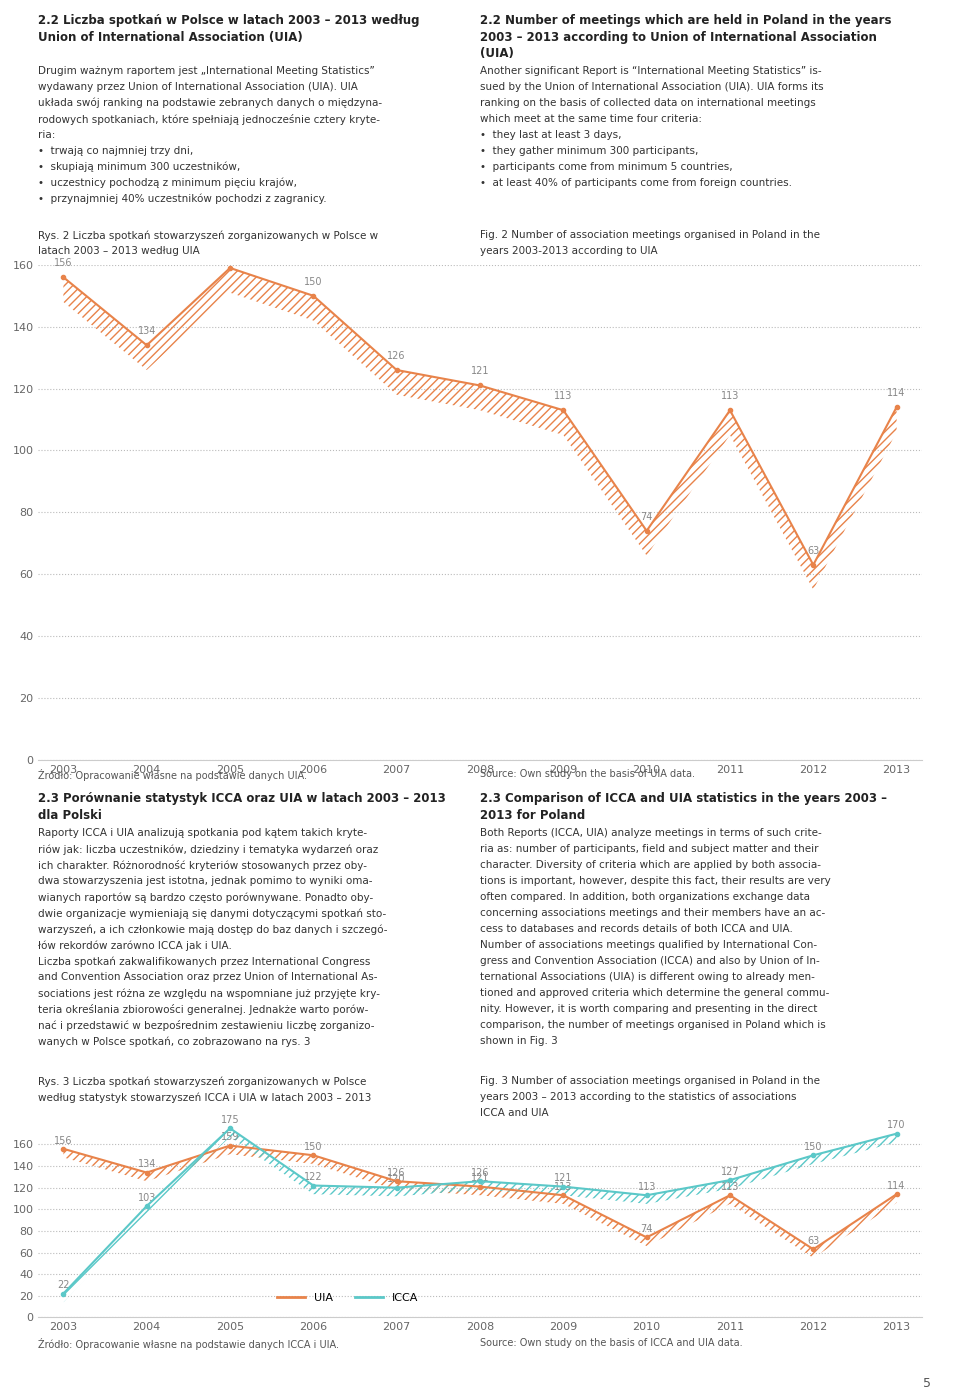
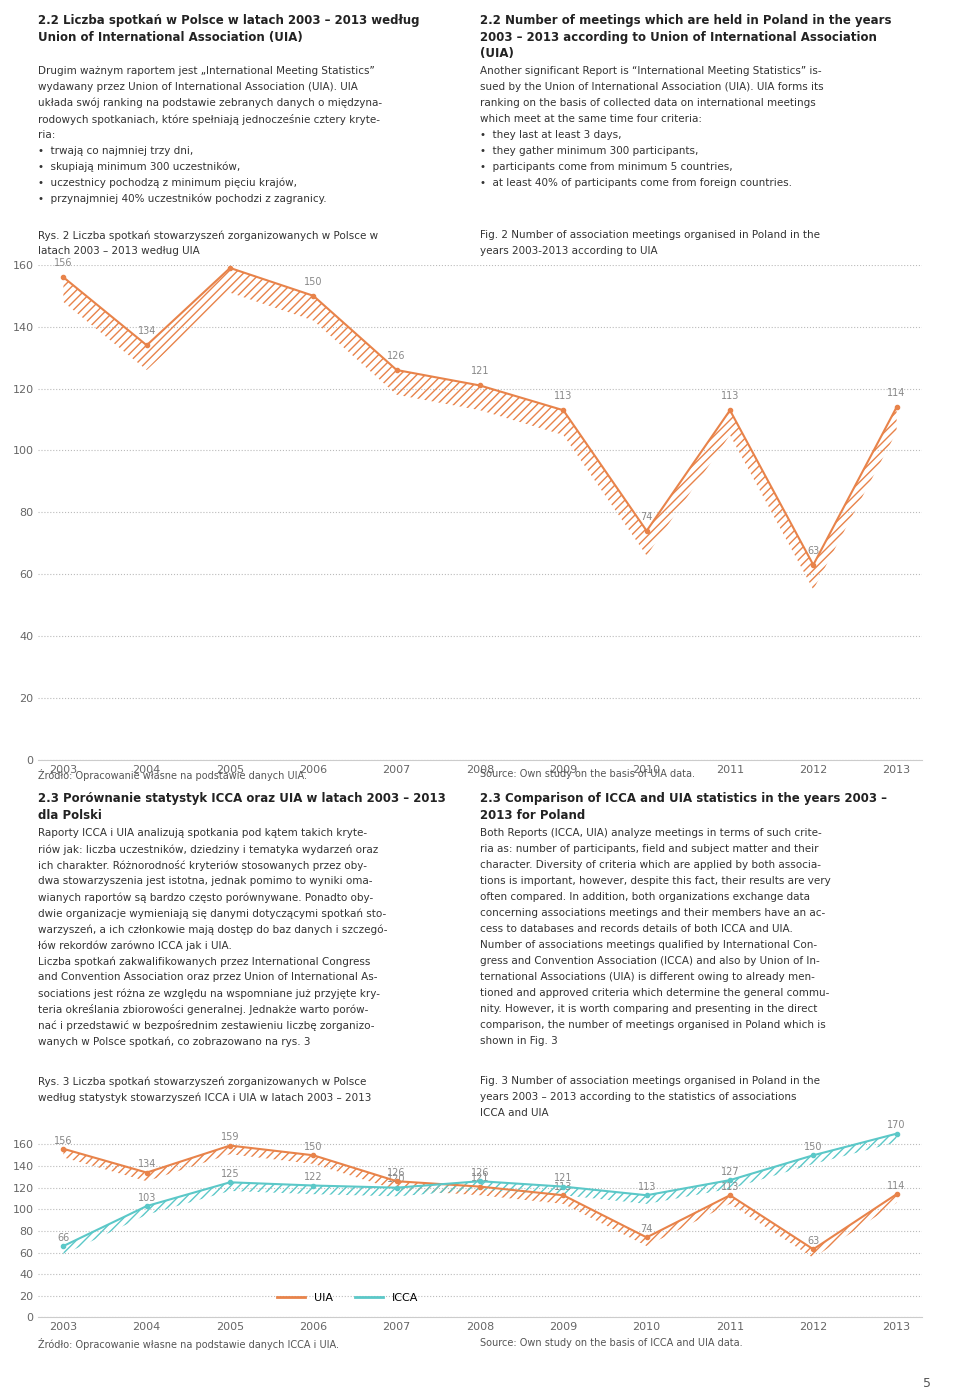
ICCA/2003: 22 -> 66
ICCA/2005: 175 -> 125
